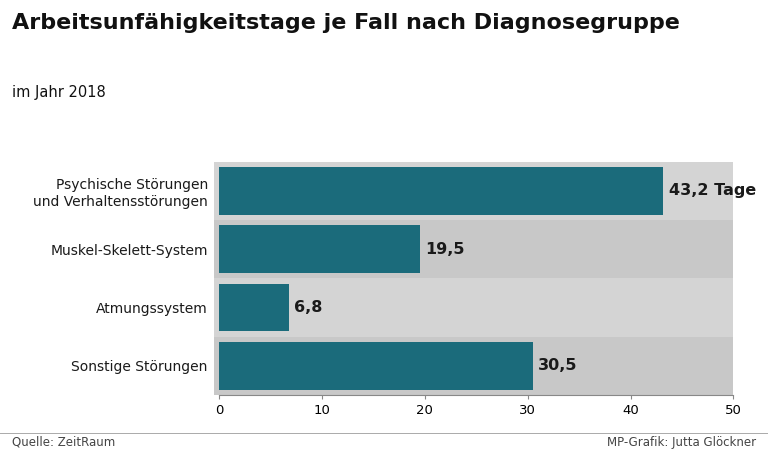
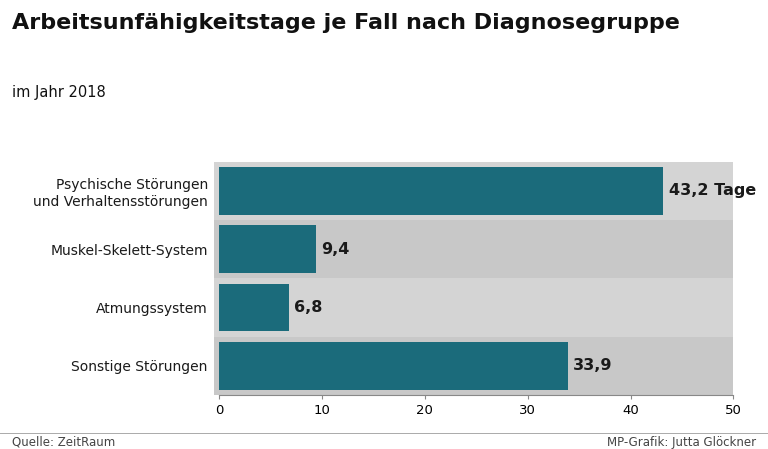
Muskel-Skelett-System: 19,5 -> 9,4
Sonstige Störungen: 30,5 -> 33,9
